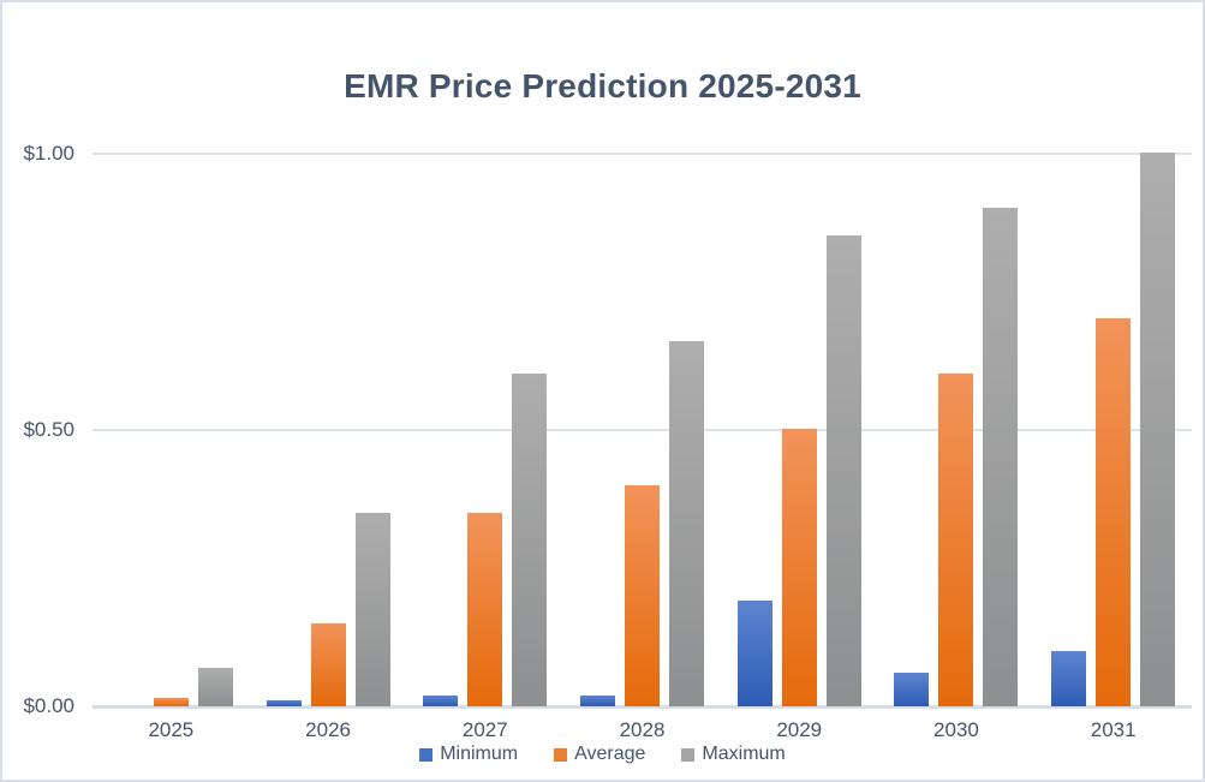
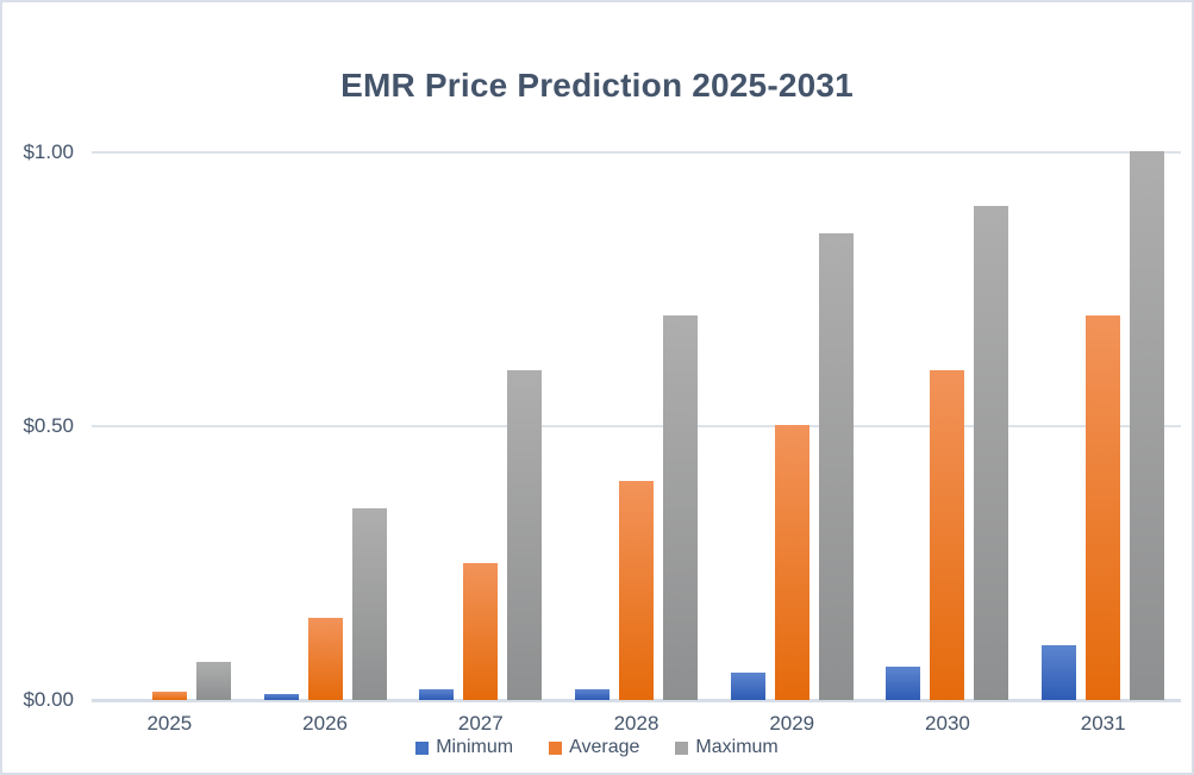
Average/2027: $0.35 -> $0.25
Maximum/2028: $0.66 -> $0.70
Minimum/2029: $0.19 -> $0.05
